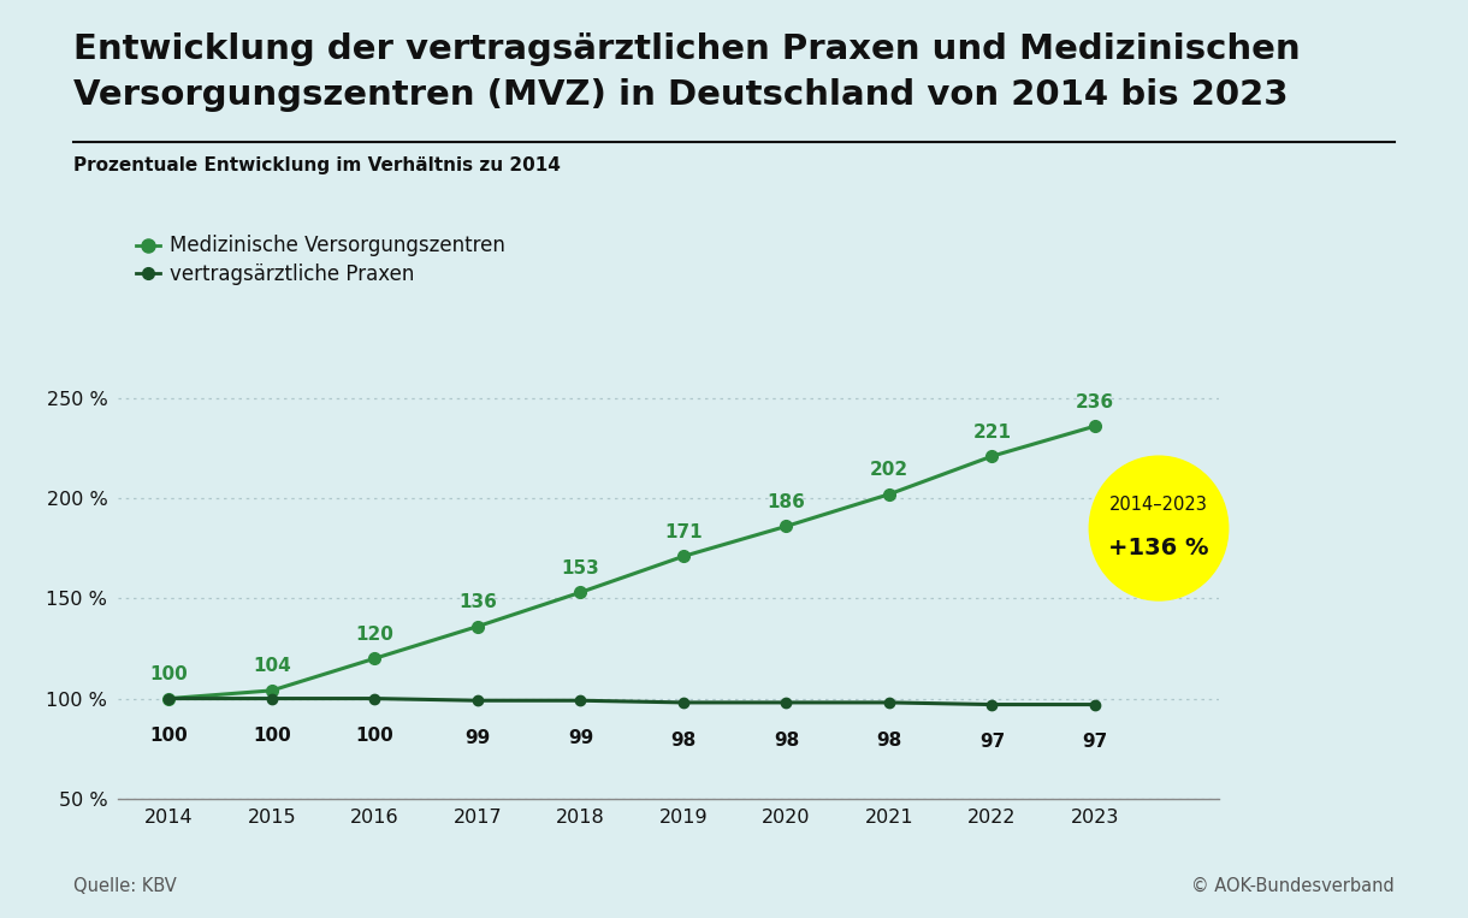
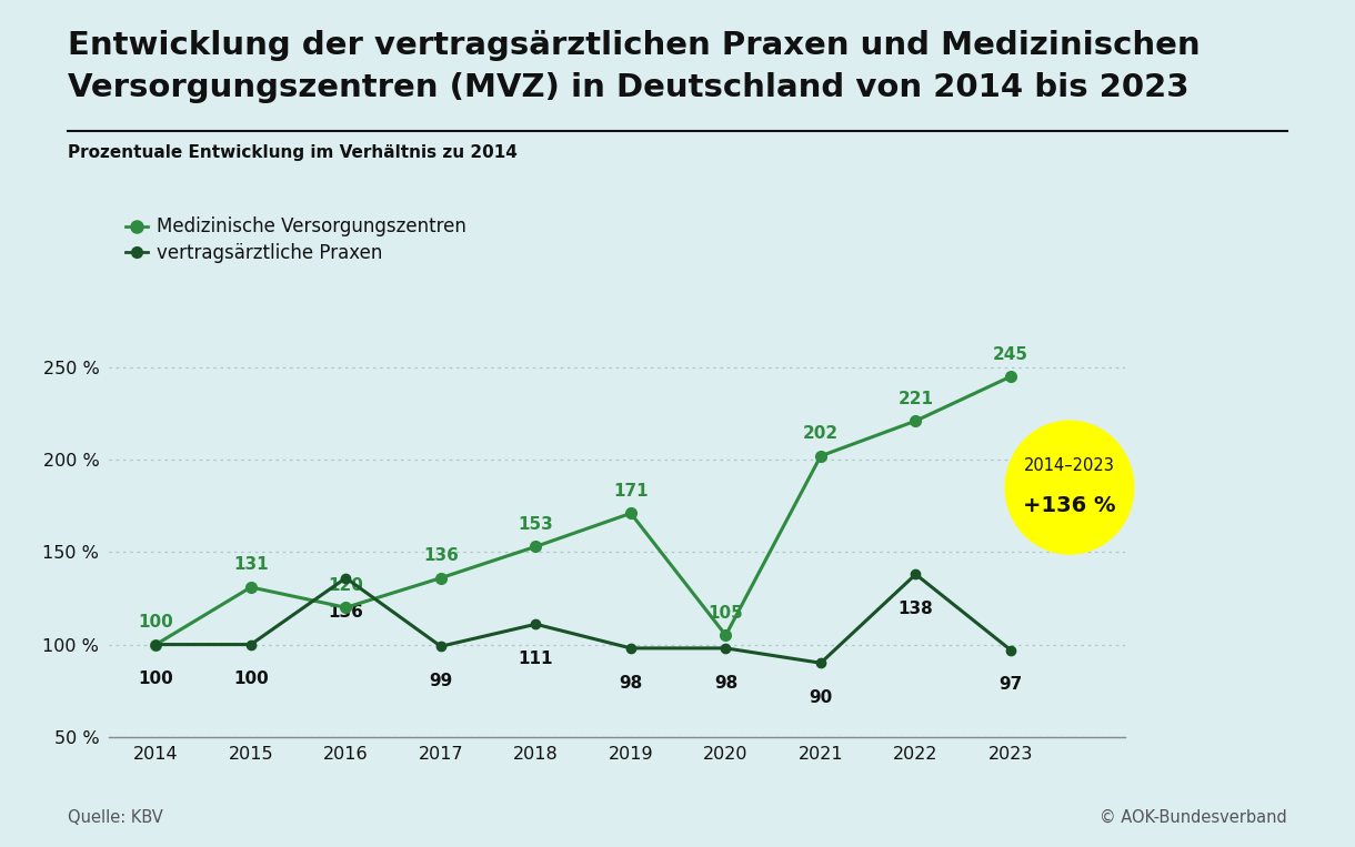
Medizinische Versorgungszentren/2015: 104 -> 131
vertragsärztliche Praxen/2016: 100 -> 136
vertragsärztliche Praxen/2018: 99 -> 111
Medizinische Versorgungszentren/2020: 186 -> 105
vertragsärztliche Praxen/2021: 98 -> 90
vertragsärztliche Praxen/2022: 97 -> 138
Medizinische Versorgungszentren/2023: 236 -> 245
